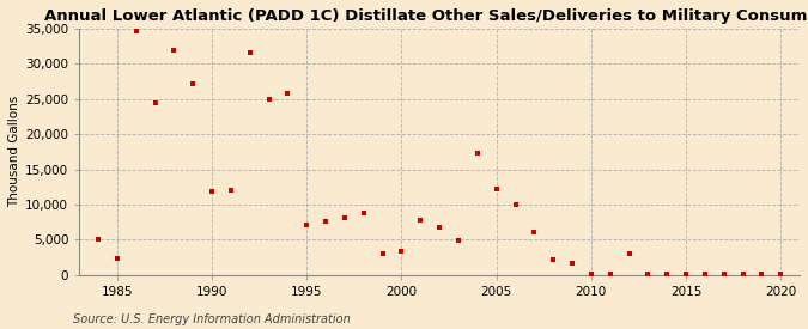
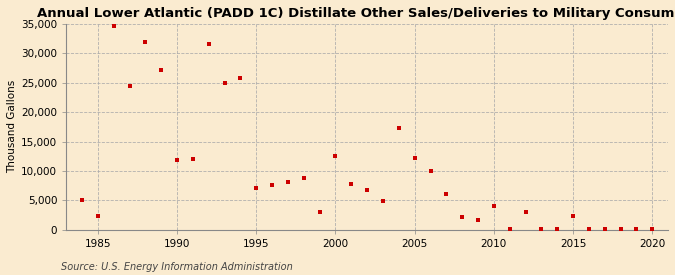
2000: 3,400 -> 12,600
2010: 100 -> 4,000
2015: 100 -> 2,400
